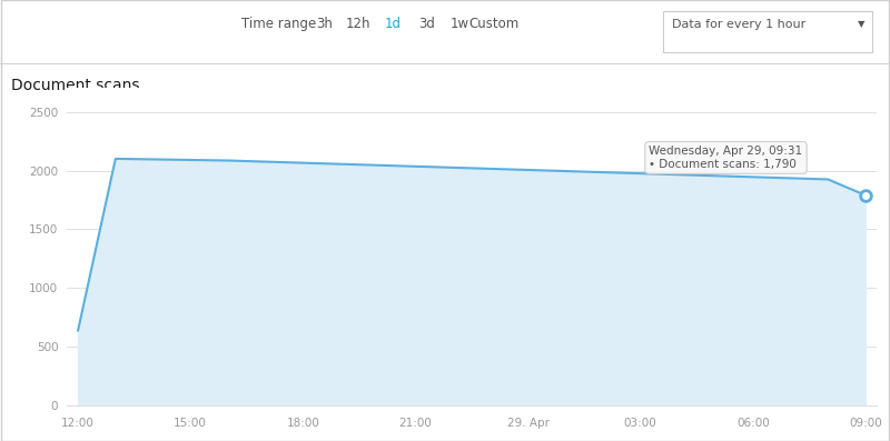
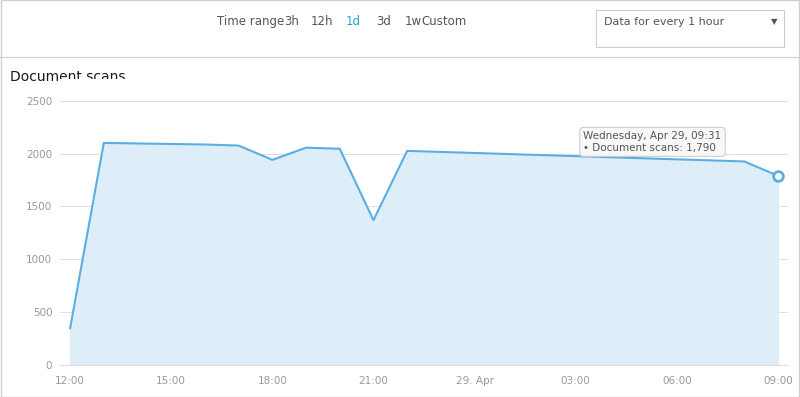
12:00: 640 -> 350
18:00: 2060 -> 1940
21:00: 2040 -> 1370
